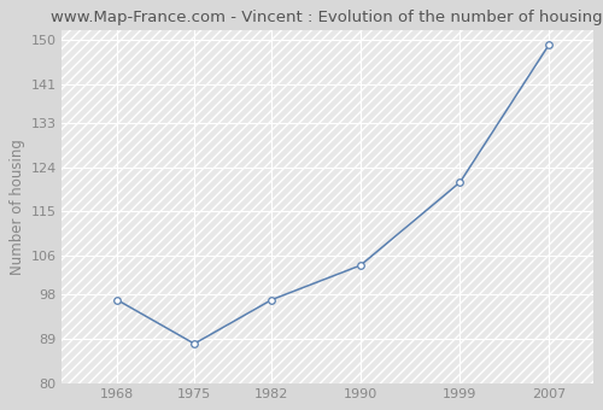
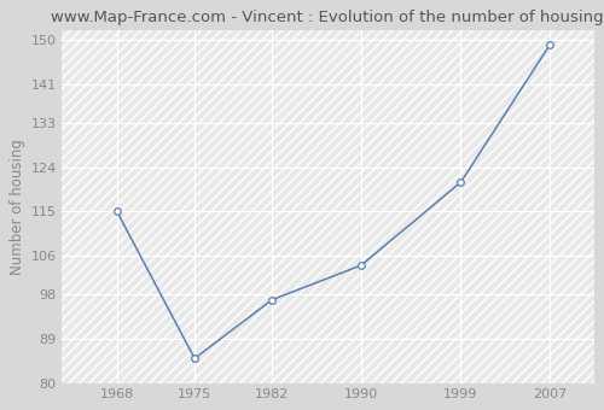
1968: 97 -> 115
1975: 88 -> 85
